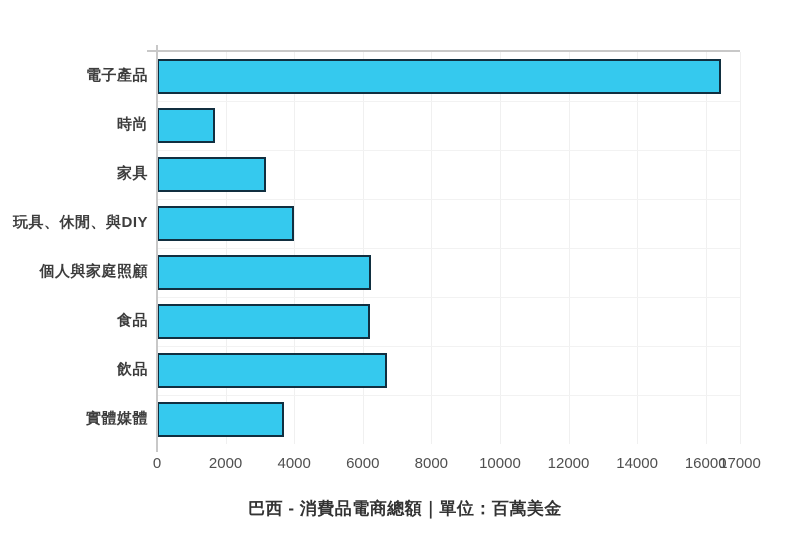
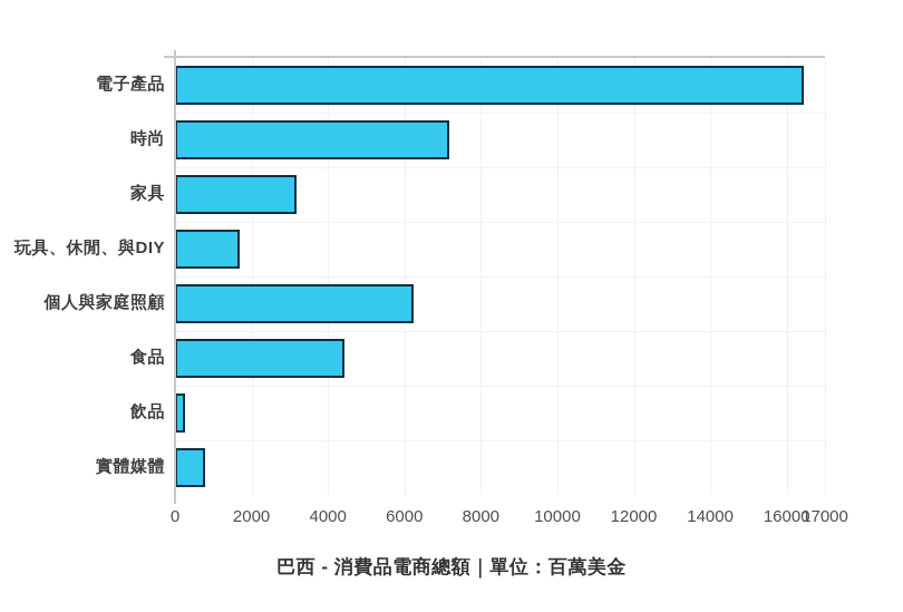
時尚: 1700 -> 7200
玩具、休閒、與DIY: 4000 -> 1700
食品: 6200 -> 4400
飲品: 6700 -> 200
實體媒體: 3700 -> 800
